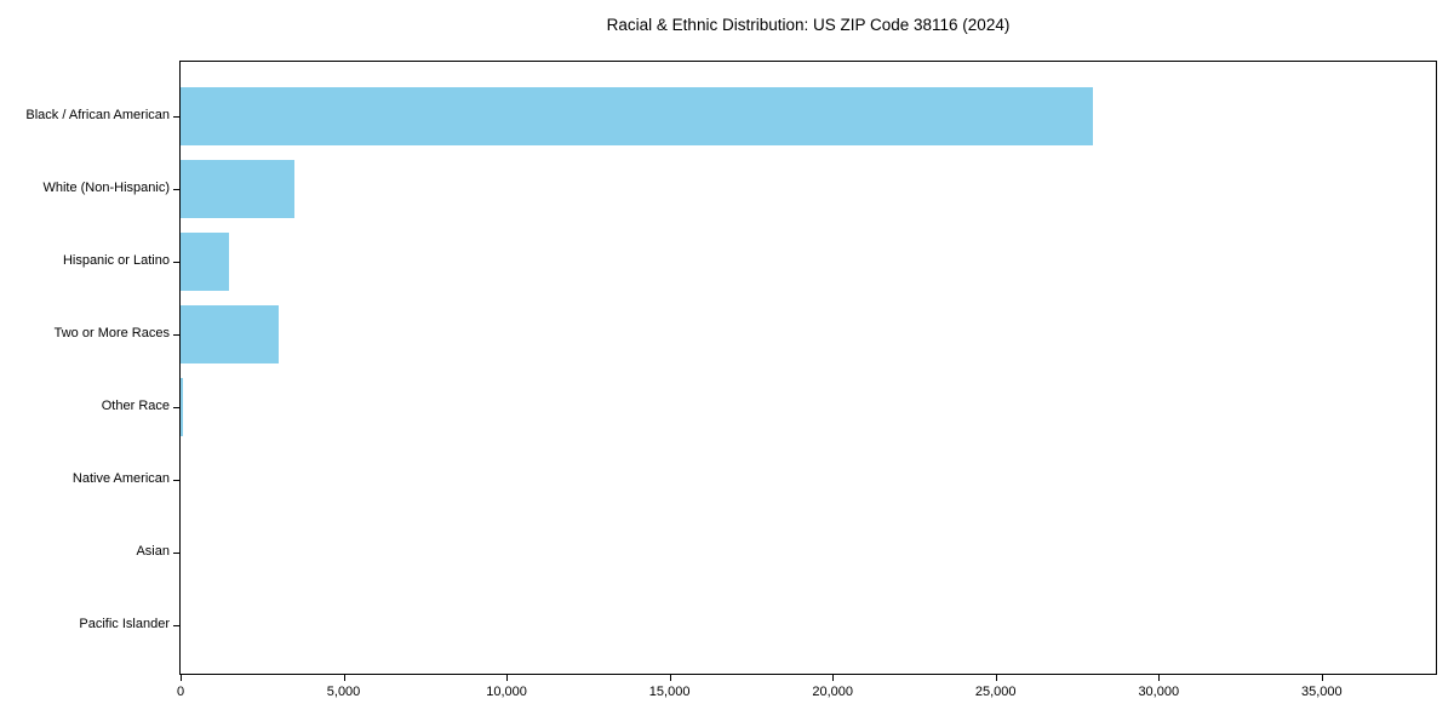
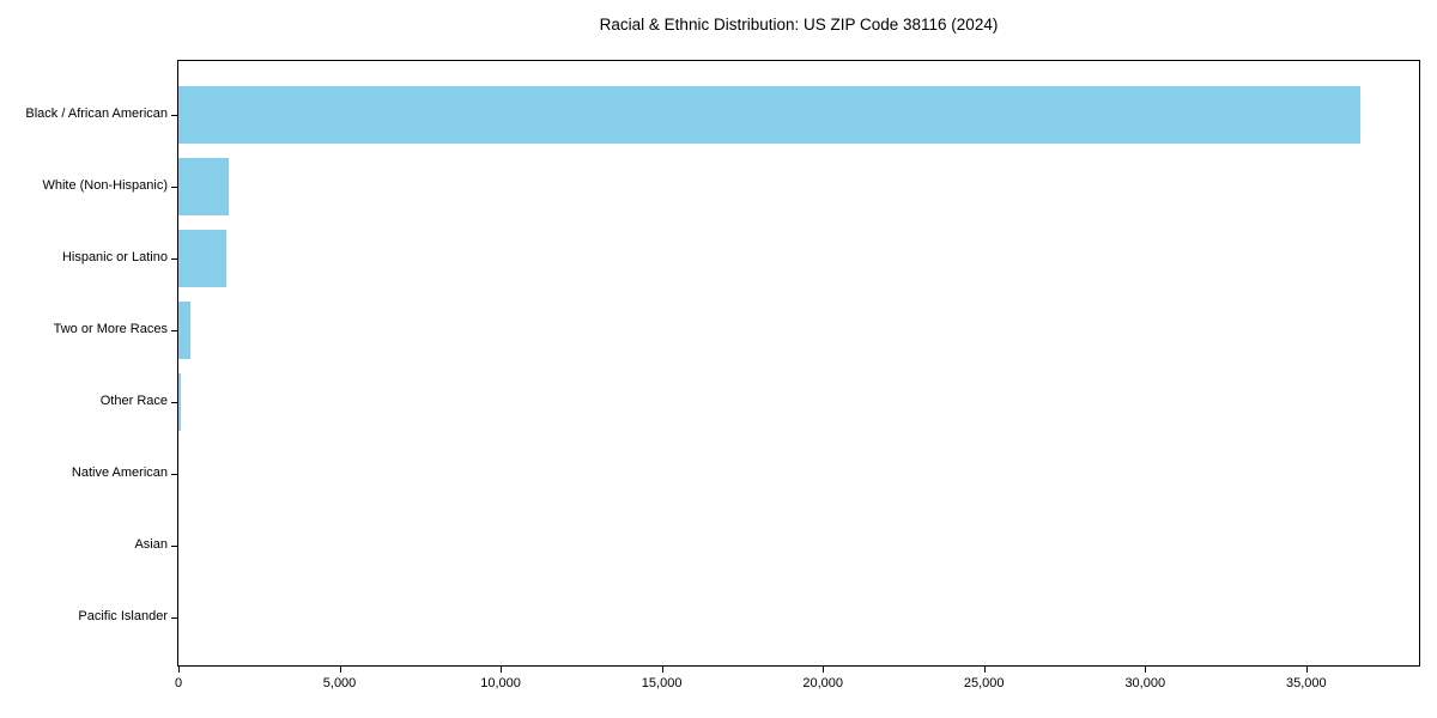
Black / African American: 28000 -> 36700
White (Non-Hispanic): 3500 -> 1600
Two or More Races: 3000 -> 400
